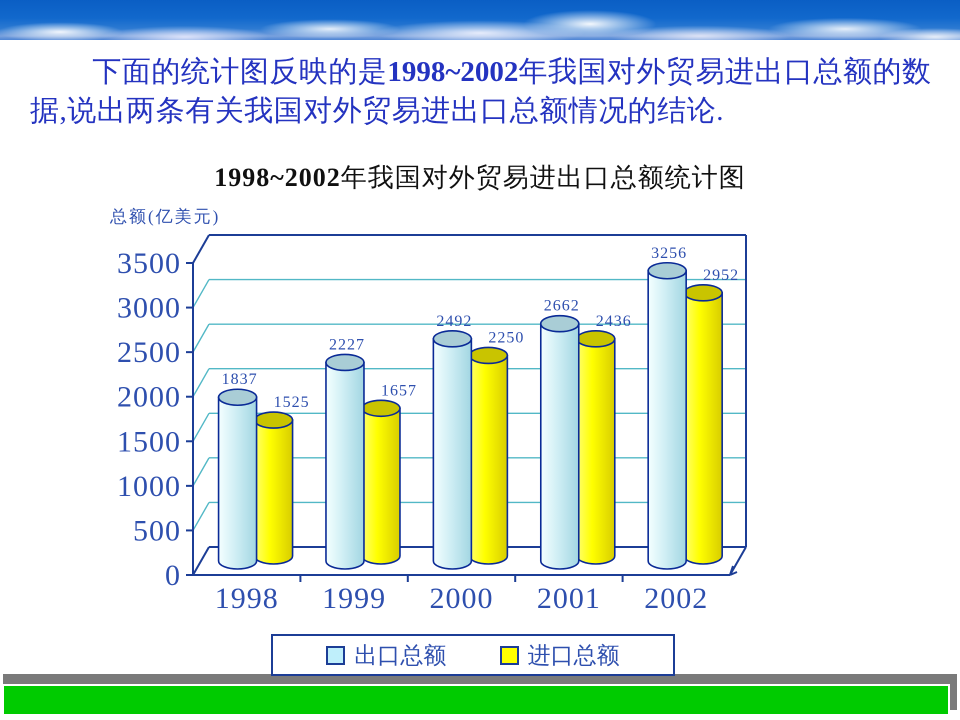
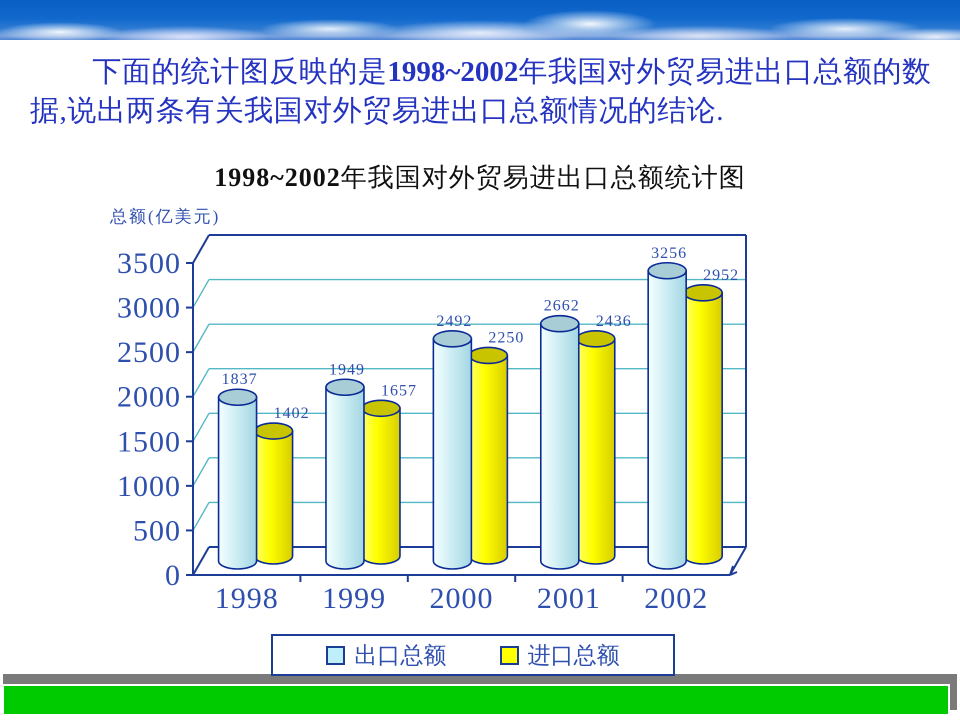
进口总额/1998: 1525 -> 1402
出口总额/1999: 2227 -> 1949
